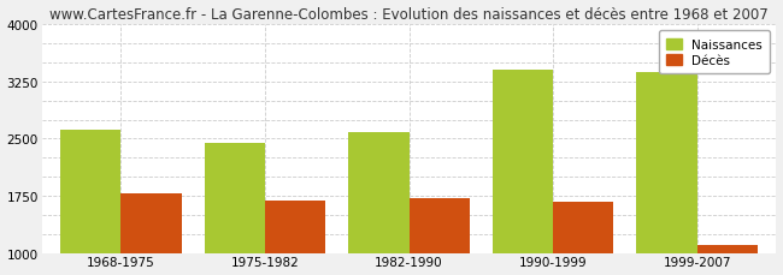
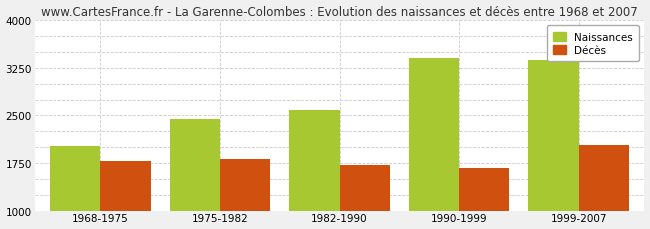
Naissances/1968-1975: 2610 -> 2020
Décès/1975-1982: 1680 -> 1820
Décès/1999-2007: 1100 -> 2040
